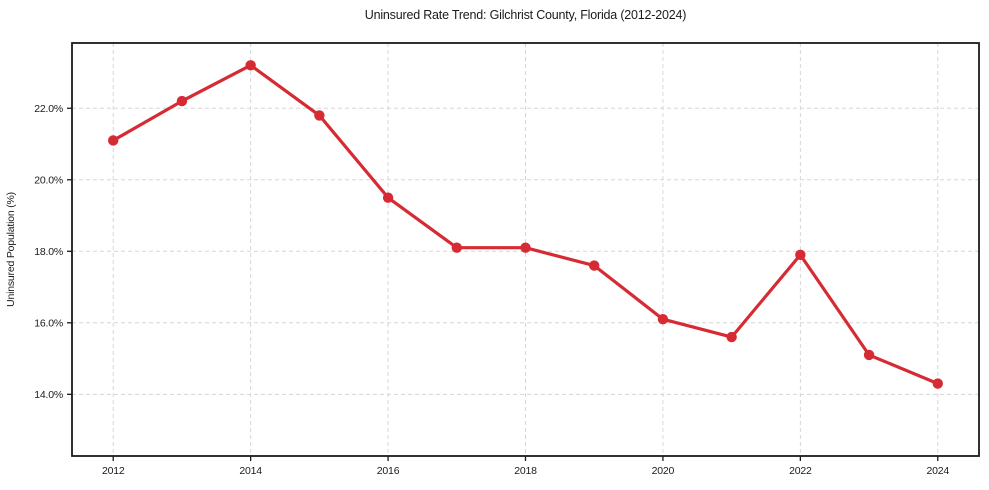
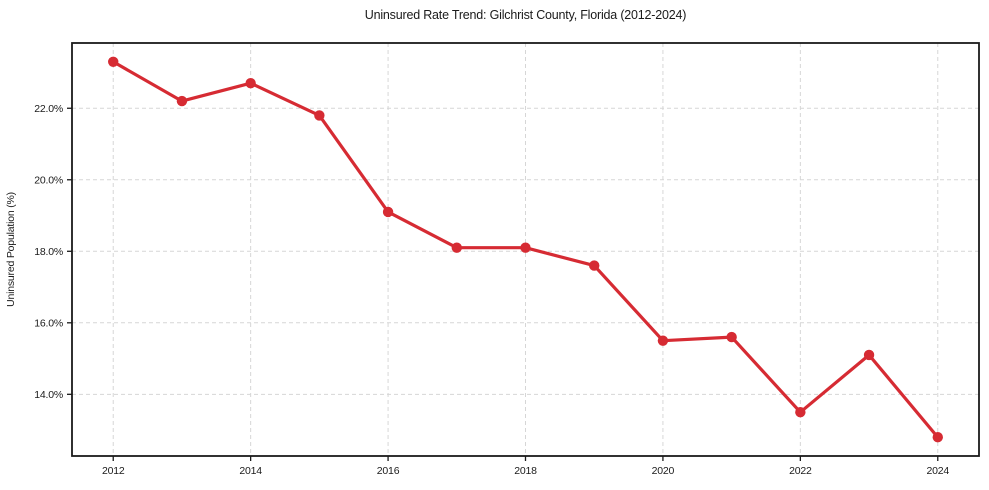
2012: 21.1% -> 23.3%
2014: 23.2% -> 22.7%
2016: 19.5% -> 19.1%
2020: 16.1% -> 15.5%
2022: 17.9% -> 13.5%
2024: 14.3% -> 12.8%
